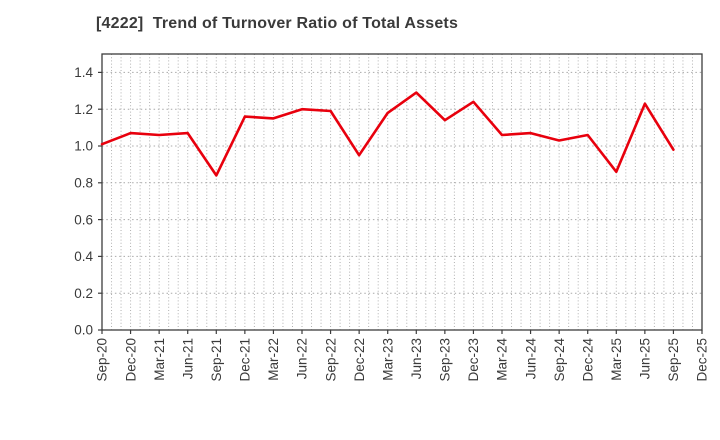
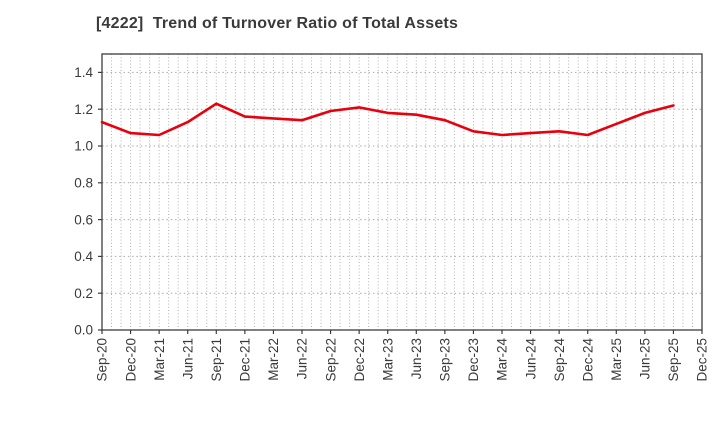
Sep-20: 1.01 -> 1.13
Jun-21: 1.07 -> 1.13
Sep-21: 0.84 -> 1.23
Jun-22: 1.20 -> 1.14
Dec-22: 0.95 -> 1.21
Jun-23: 1.29 -> 1.17
Dec-23: 1.24 -> 1.08
Sep-24: 1.03 -> 1.08
Mar-25: 0.86 -> 1.12
Jun-25: 1.23 -> 1.18
Sep-25: 0.98 -> 1.22
